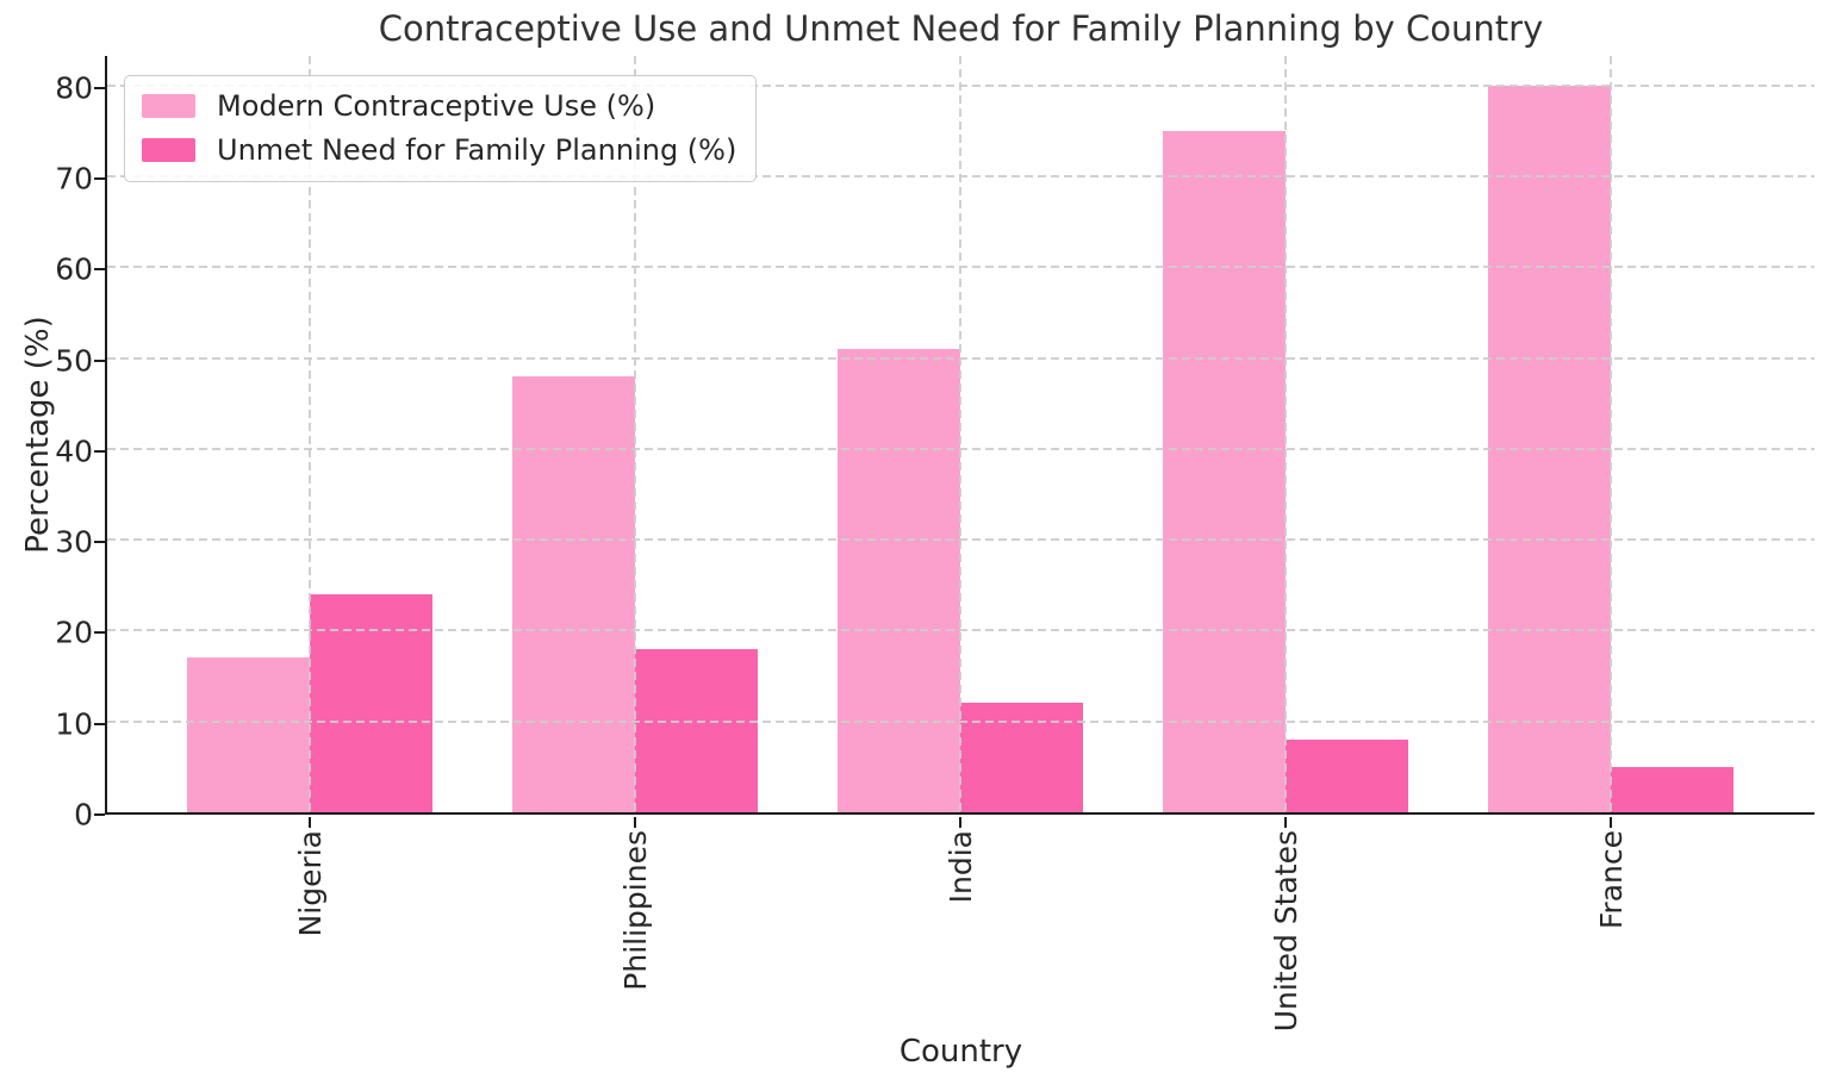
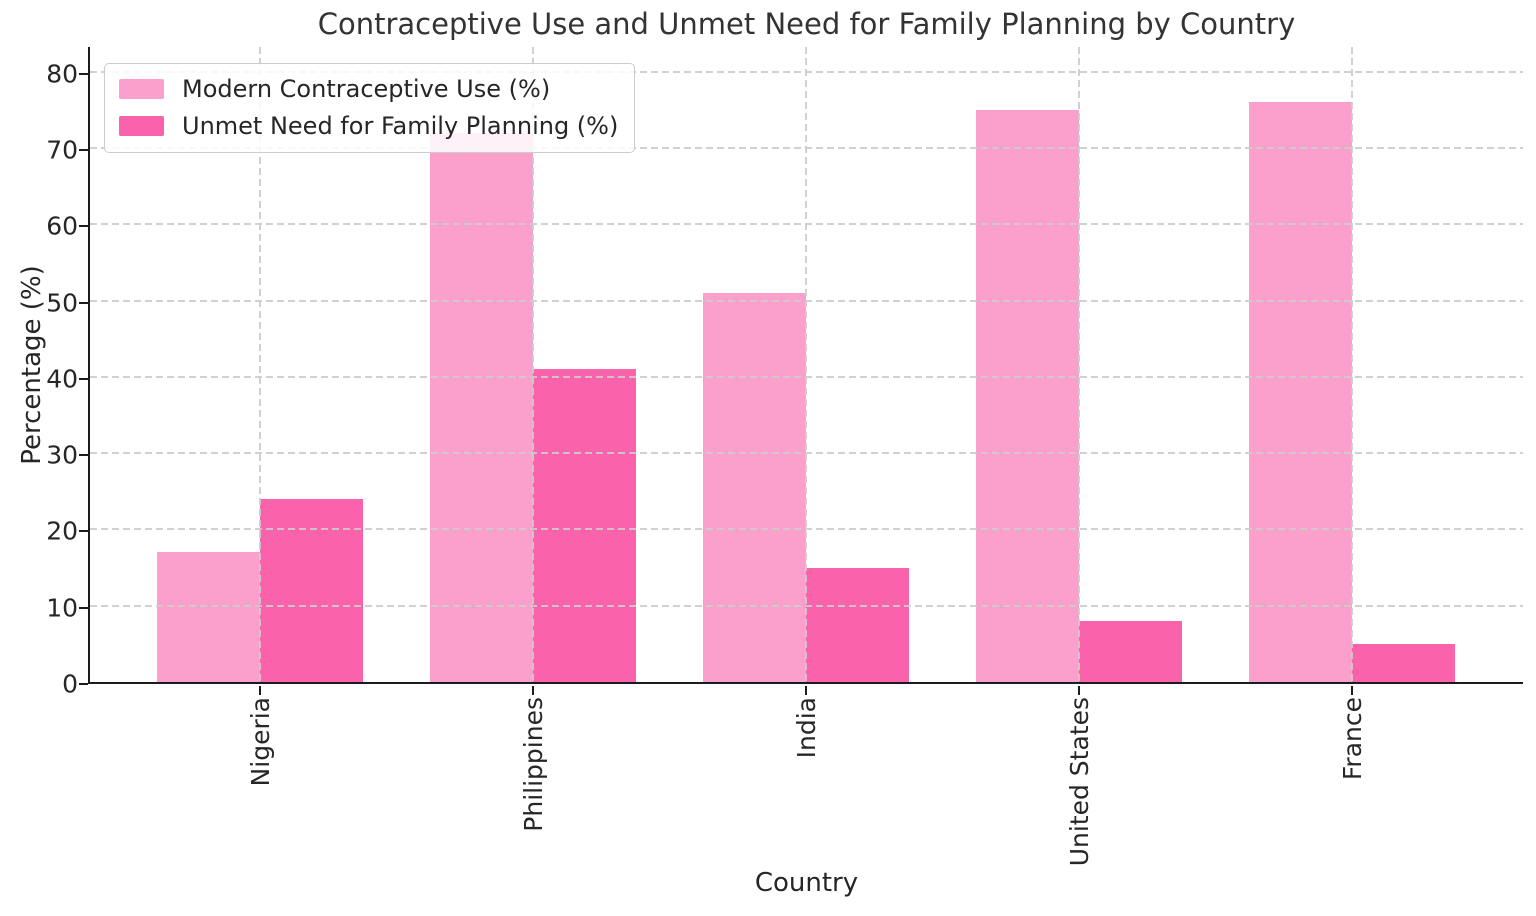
Modern Contraceptive Use (%)/Philippines: 48 -> 72
Unmet Need for Family Planning (%)/Philippines: 18 -> 41
Unmet Need for Family Planning (%)/India: 12 -> 15
Modern Contraceptive Use (%)/France: 80 -> 76
